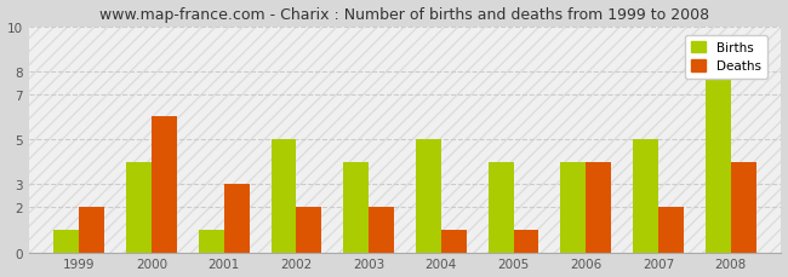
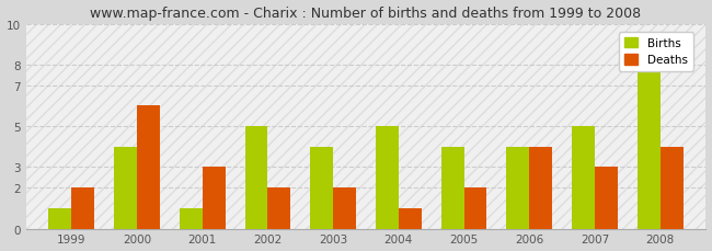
Deaths/2005: 1 -> 2
Deaths/2007: 2 -> 3
